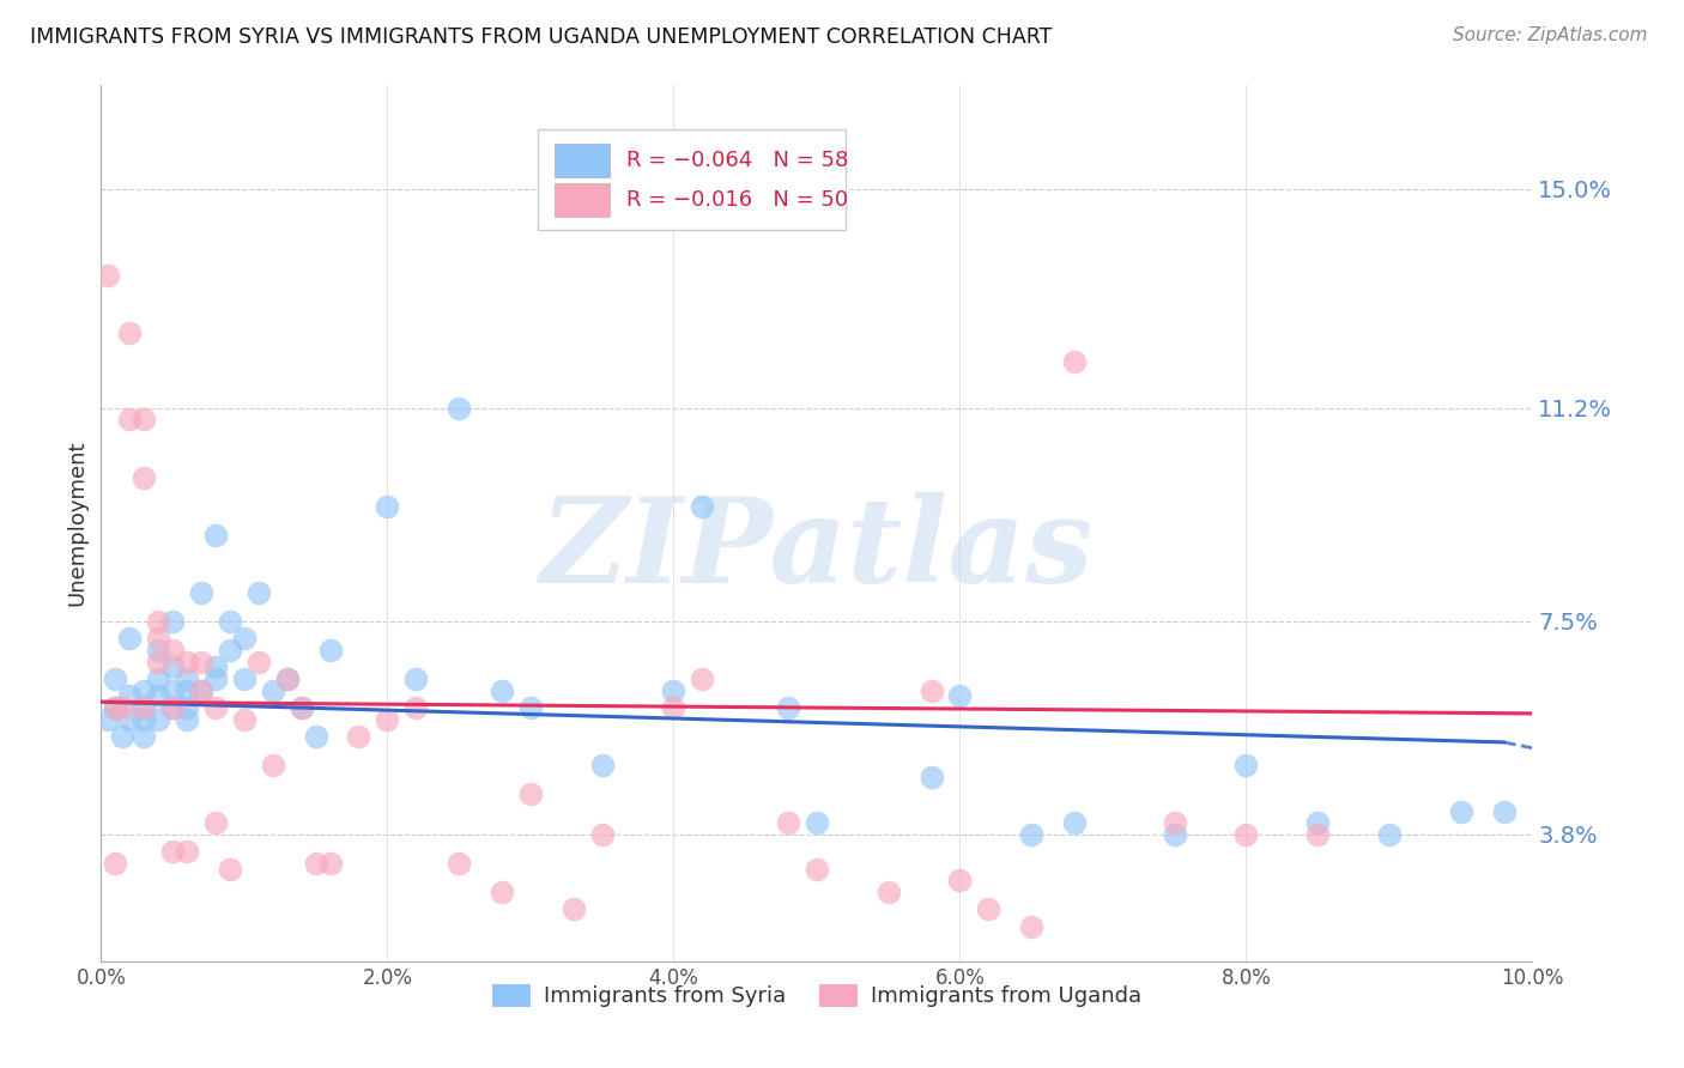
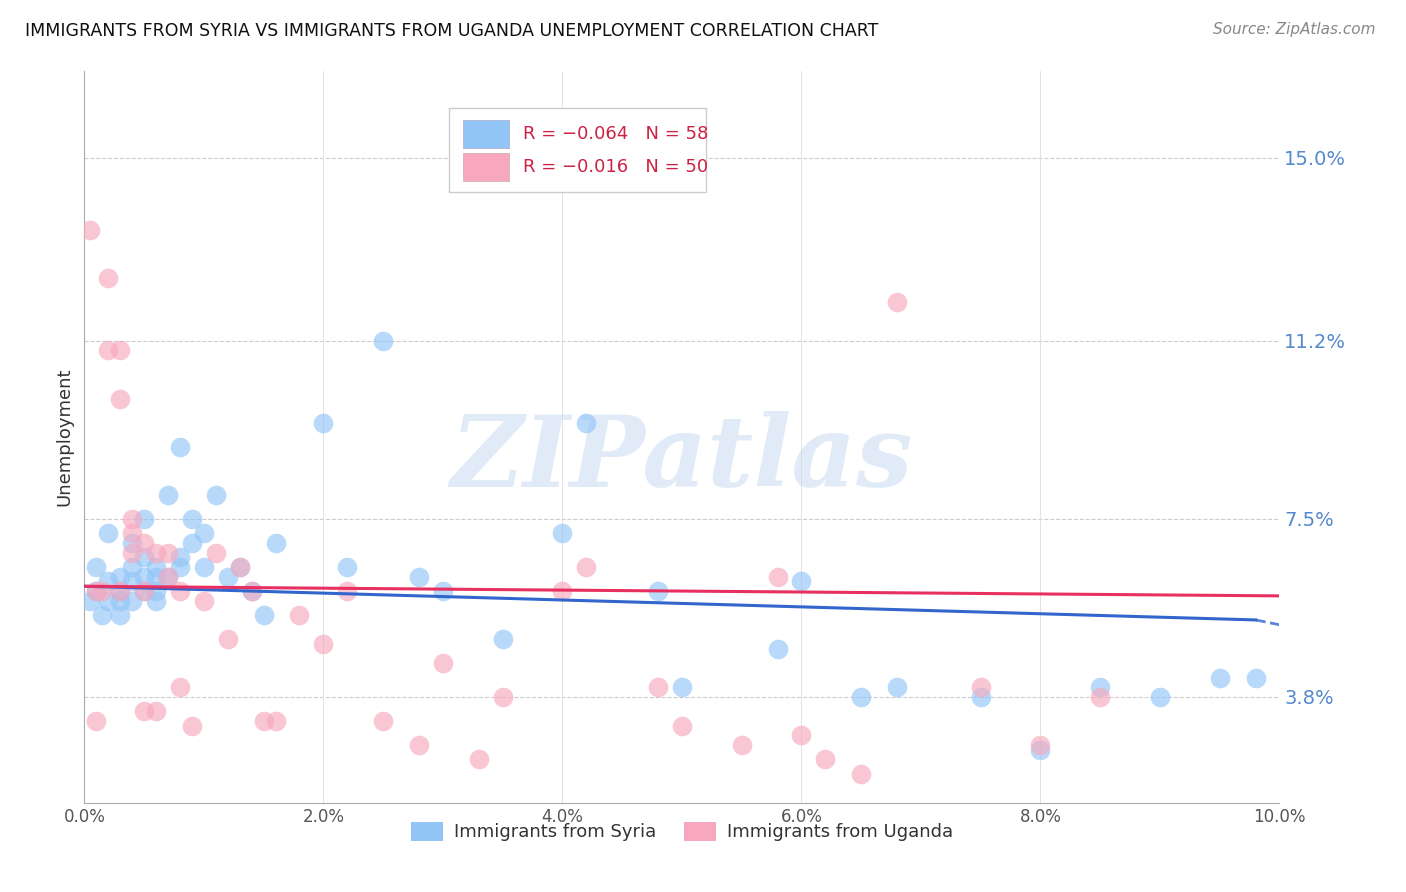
Immigrants from Uganda/2.0%: 5.8% -> 4.9%
Immigrants from Syria/4.0%: 6.3% -> 7.2%
Immigrants from Syria/8.0%: 5.0% -> 2.7%
Immigrants from Uganda/8.0%: 3.8% -> 2.8%
